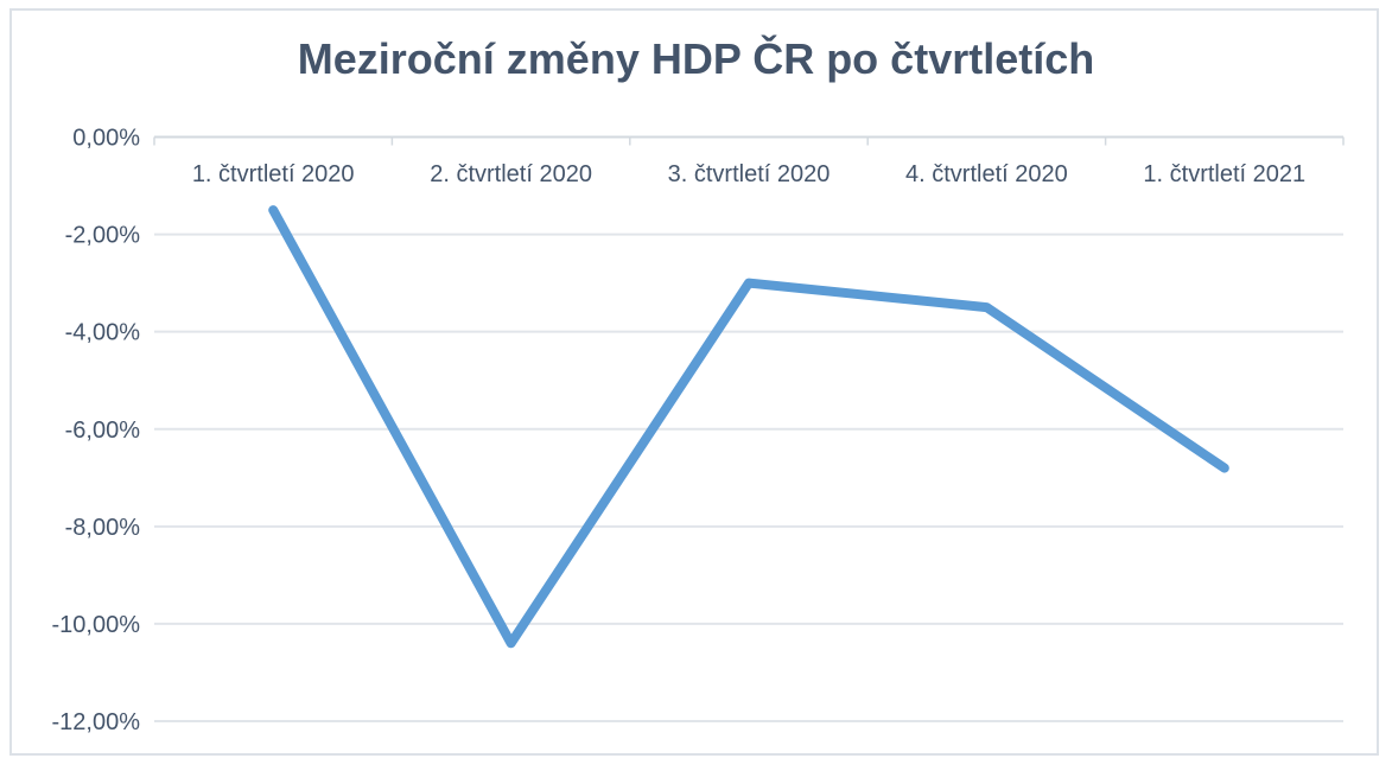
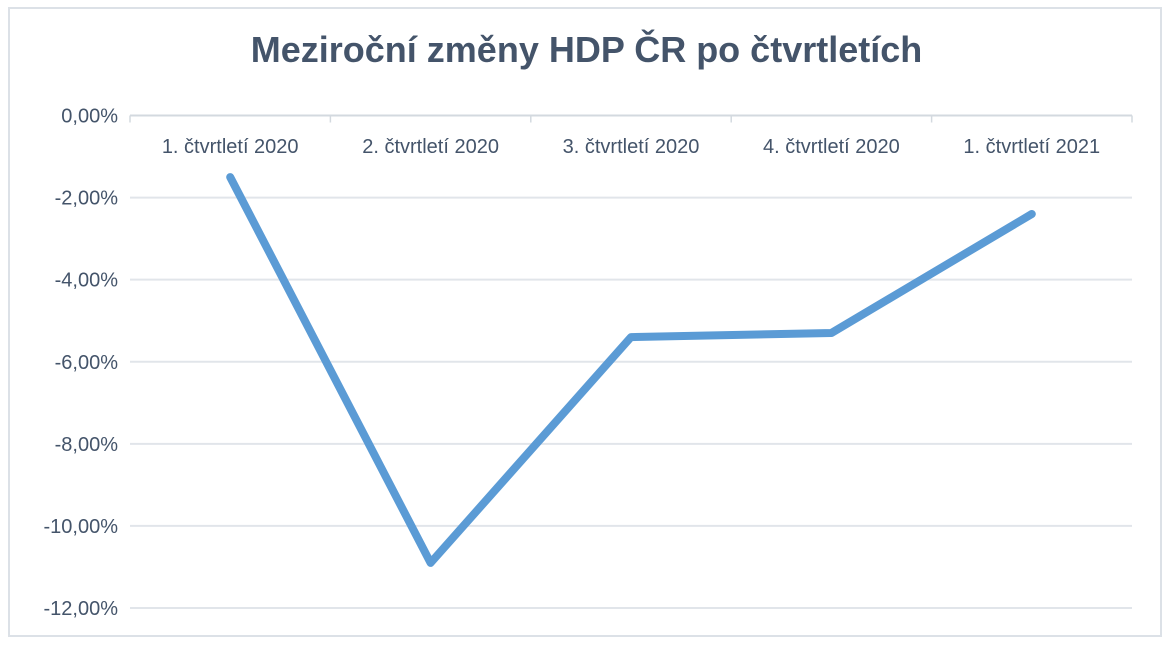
2. čtvrtletí 2020: -10,4% -> -10,9%
3. čtvrtletí 2020: -3,0% -> -5,4%
4. čtvrtletí 2020: -3,5% -> -5,3%
1. čtvrtletí 2021: -6,8% -> -2,4%
